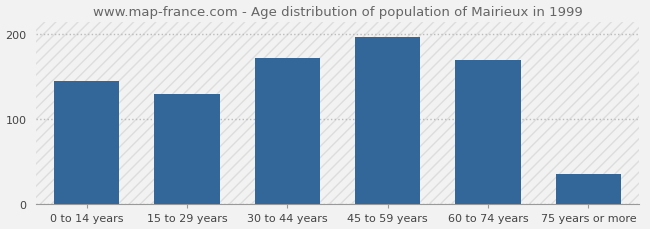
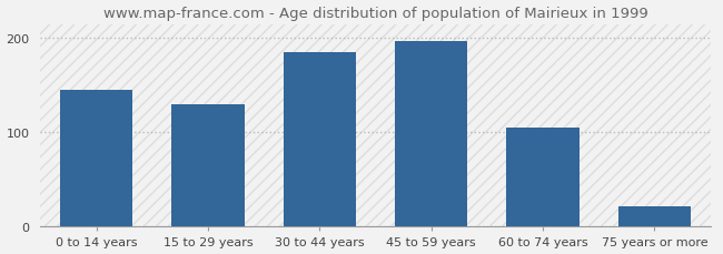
30 to 44 years: 172 -> 185
60 to 74 years: 170 -> 105
75 years or more: 36 -> 22
